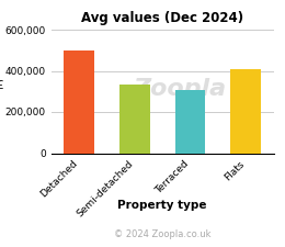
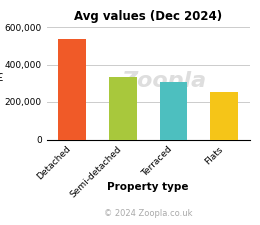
Detached: 500,000 -> 540,000
Flats: 410,000 -> 260,000
